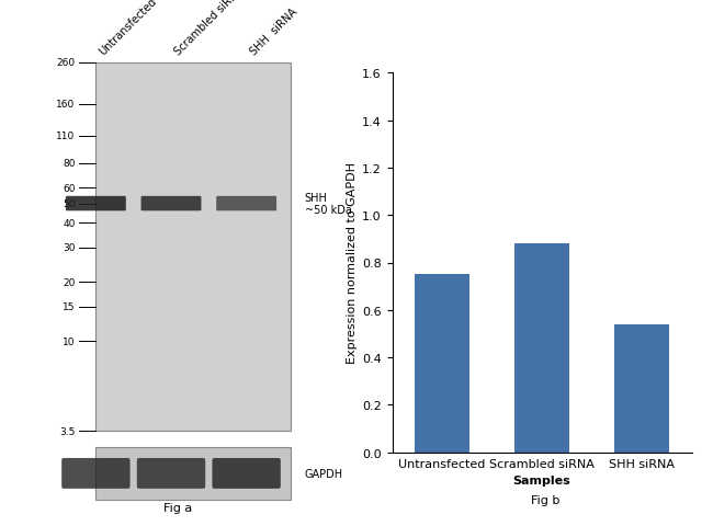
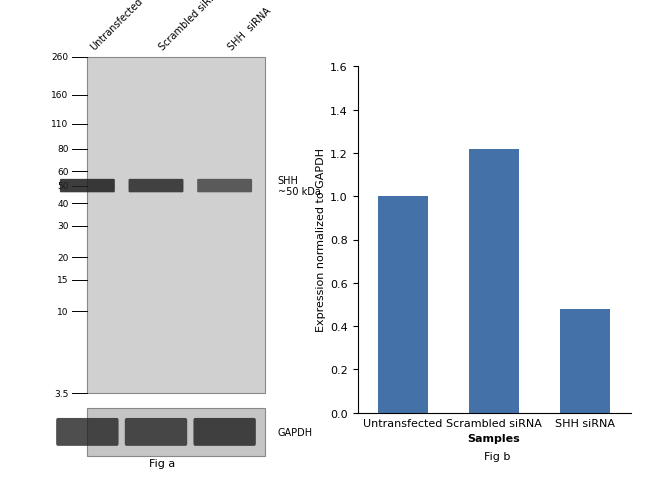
Untransfected: 0.75 -> 1.00
Scrambled siRNA: 0.88 -> 1.22
SHH siRNA: 0.54 -> 0.48
